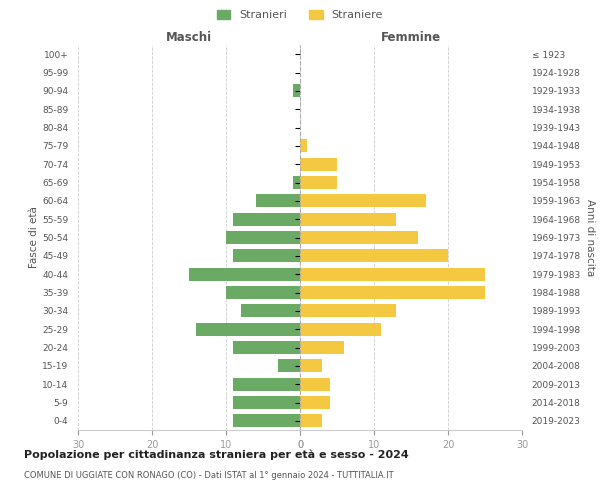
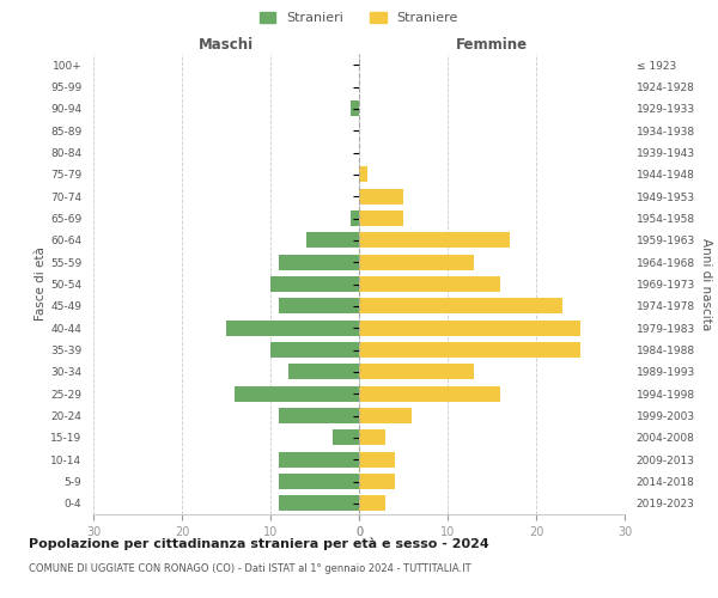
Femmine/1974-1978: 20 -> 23
Femmine/1994-1998: 11 -> 16
